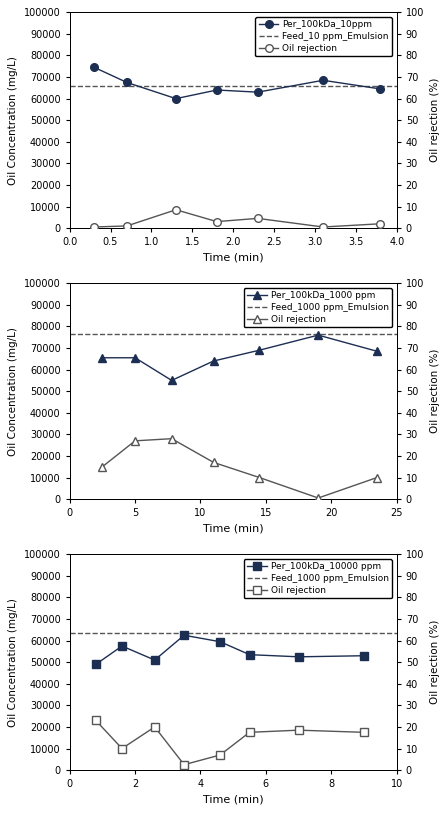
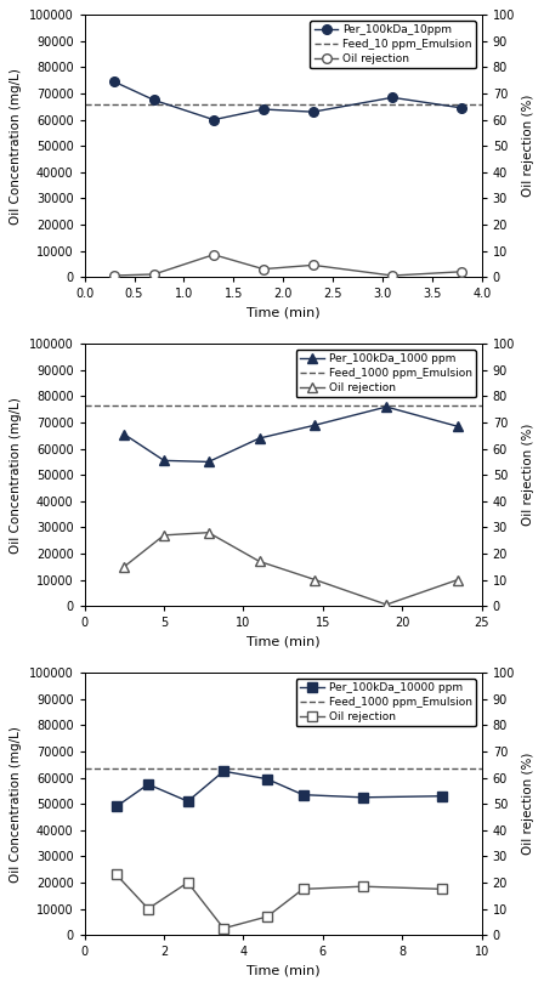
Per_100kDa_1000 ppm/5: 65500 -> 55500
